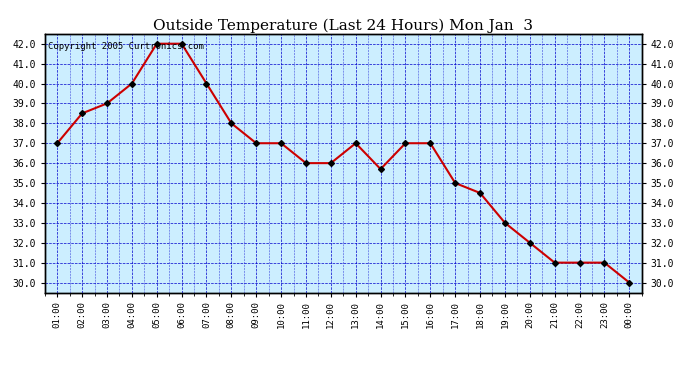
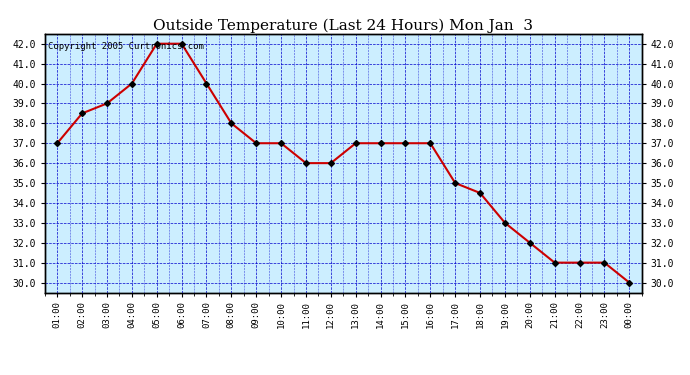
14:00: 35.7 -> 37.0
